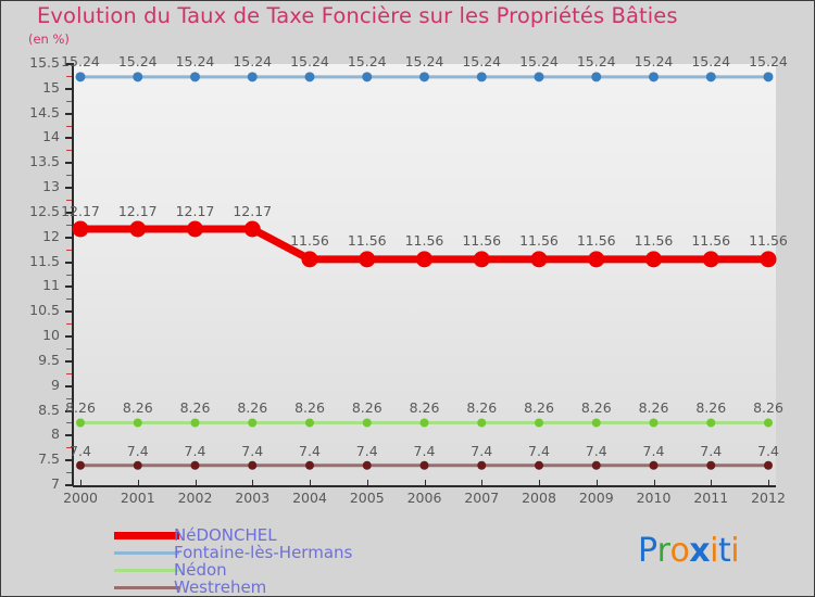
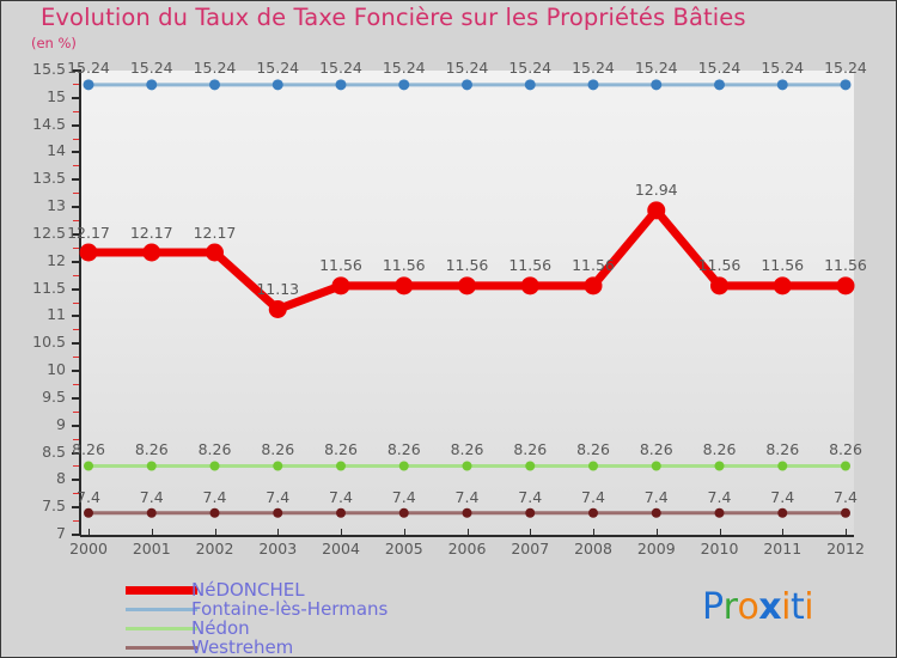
NéDONCHEL/2003: 12.17 -> 11.13
NéDONCHEL/2009: 11.56 -> 12.94
